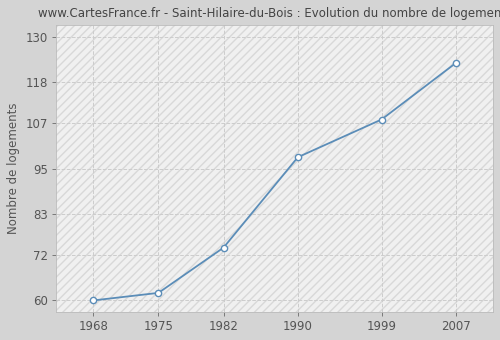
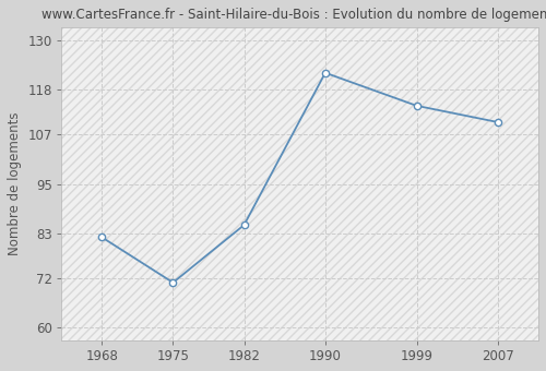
1968: 60 -> 82
1975: 62 -> 71
1982: 74 -> 85
1990: 98 -> 122
1999: 108 -> 114
2007: 123 -> 110
